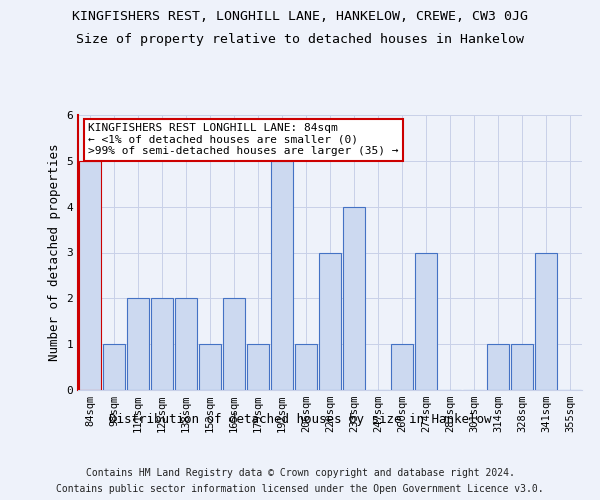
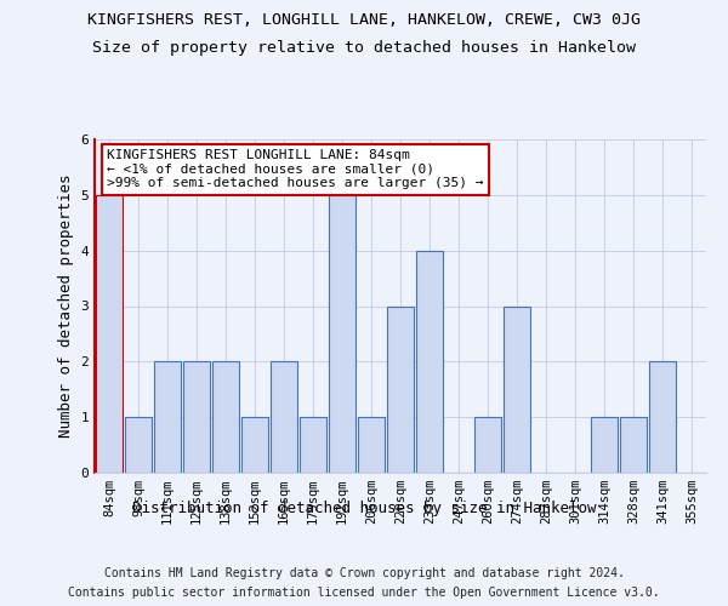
341sqm: 3 -> 2
